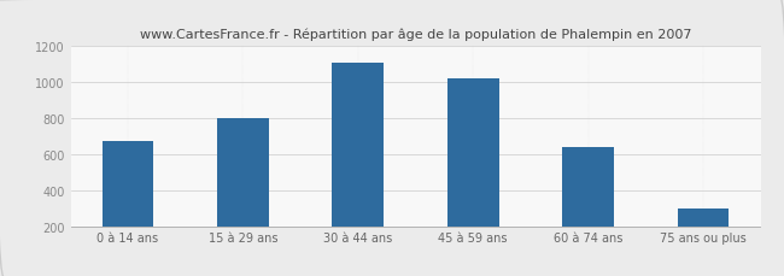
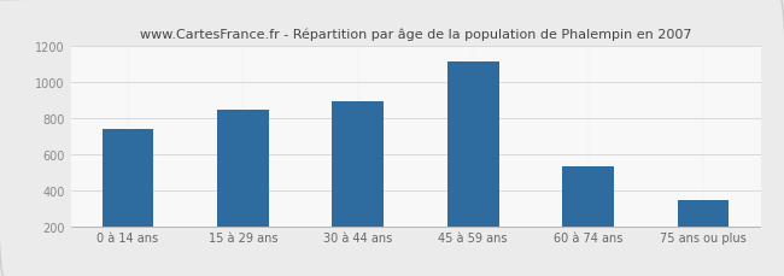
0 à 14 ans: 670 -> 740
15 à 29 ans: 800 -> 850
30 à 44 ans: 1110 -> 890
45 à 59 ans: 1020 -> 1120
60 à 74 ans: 640 -> 530
75 ans ou plus: 300 -> 350
